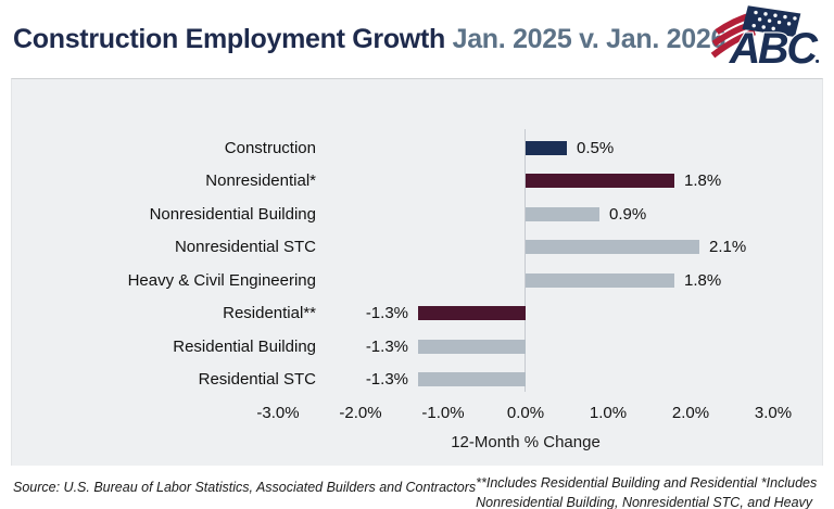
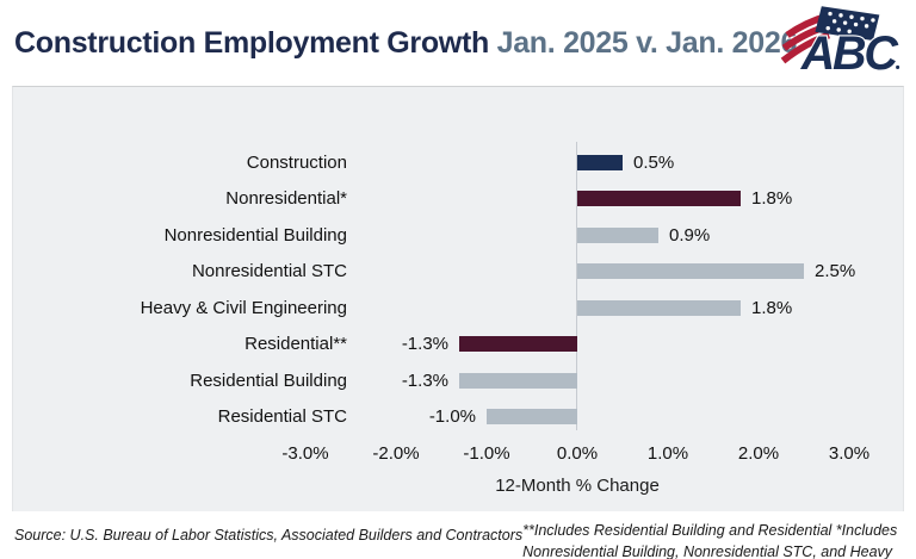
Nonresidential STC: 2.1% -> 2.5%
Residential STC: -1.3% -> -1.0%
